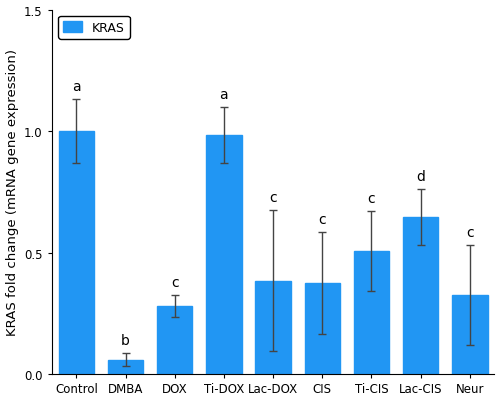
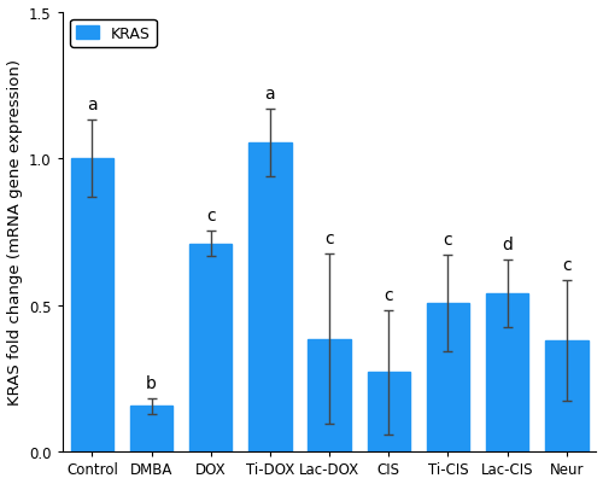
DMBA: 0.060 -> 0.155
DOX: 0.280 -> 0.710
Ti-DOX: 0.985 -> 1.055
CIS: 0.375 -> 0.270
Lac-CIS: 0.645 -> 0.540
Neur: 0.325 -> 0.380
